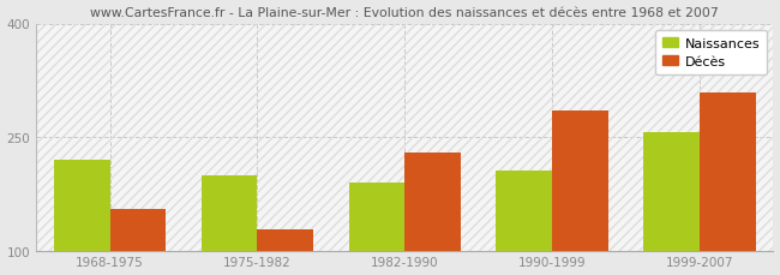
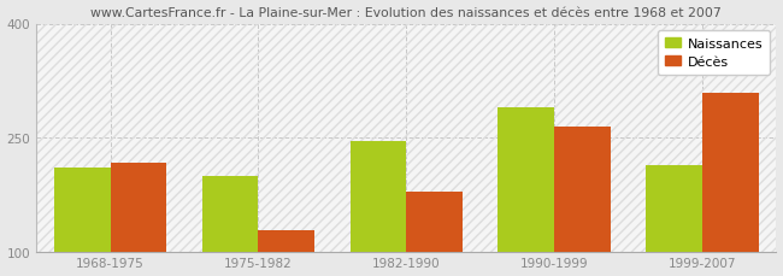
Naissances/1968-1975: 220 -> 210
Décès/1968-1975: 155 -> 216
Naissances/1982-1990: 190 -> 246
Décès/1982-1990: 230 -> 178
Naissances/1990-1999: 205 -> 290
Décès/1990-1999: 285 -> 264
Naissances/1999-2007: 256 -> 214
